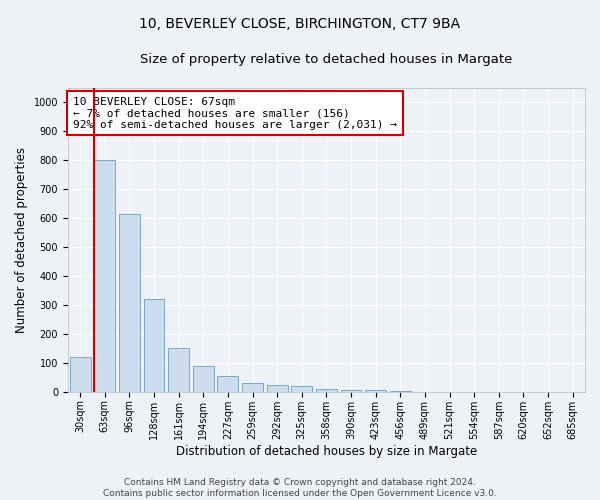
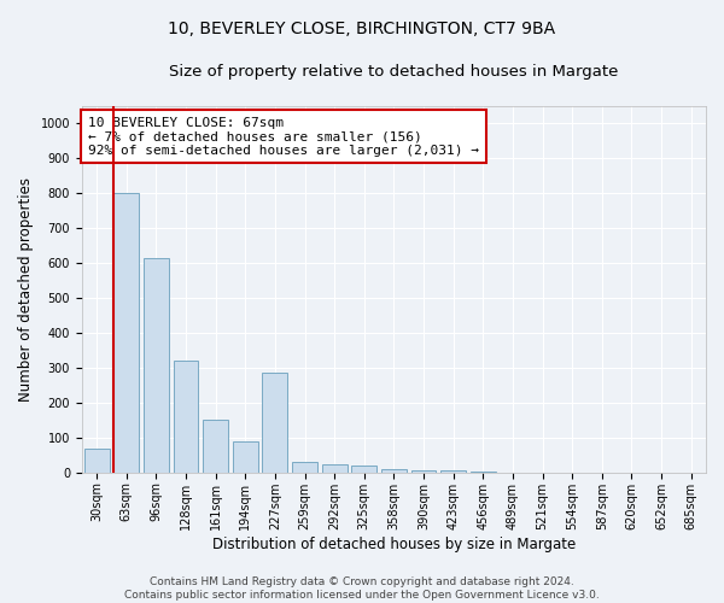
30sqm: 120 -> 70
227sqm: 55 -> 285
